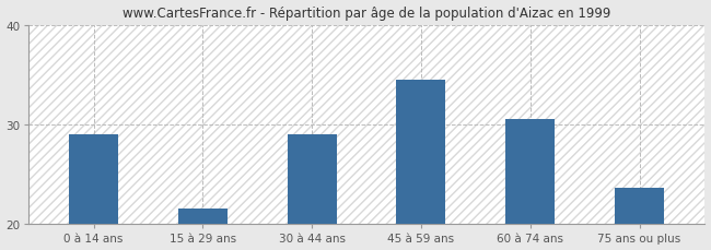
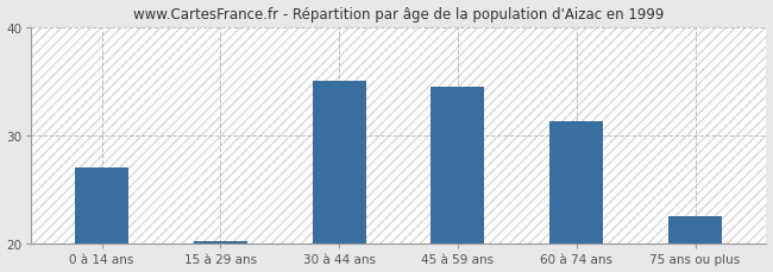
0 à 14 ans: 29.0 -> 27.0
15 à 29 ans: 21.6 -> 20.2
30 à 44 ans: 29.0 -> 35.0
60 à 74 ans: 30.6 -> 31.3
75 ans ou plus: 23.6 -> 22.5
